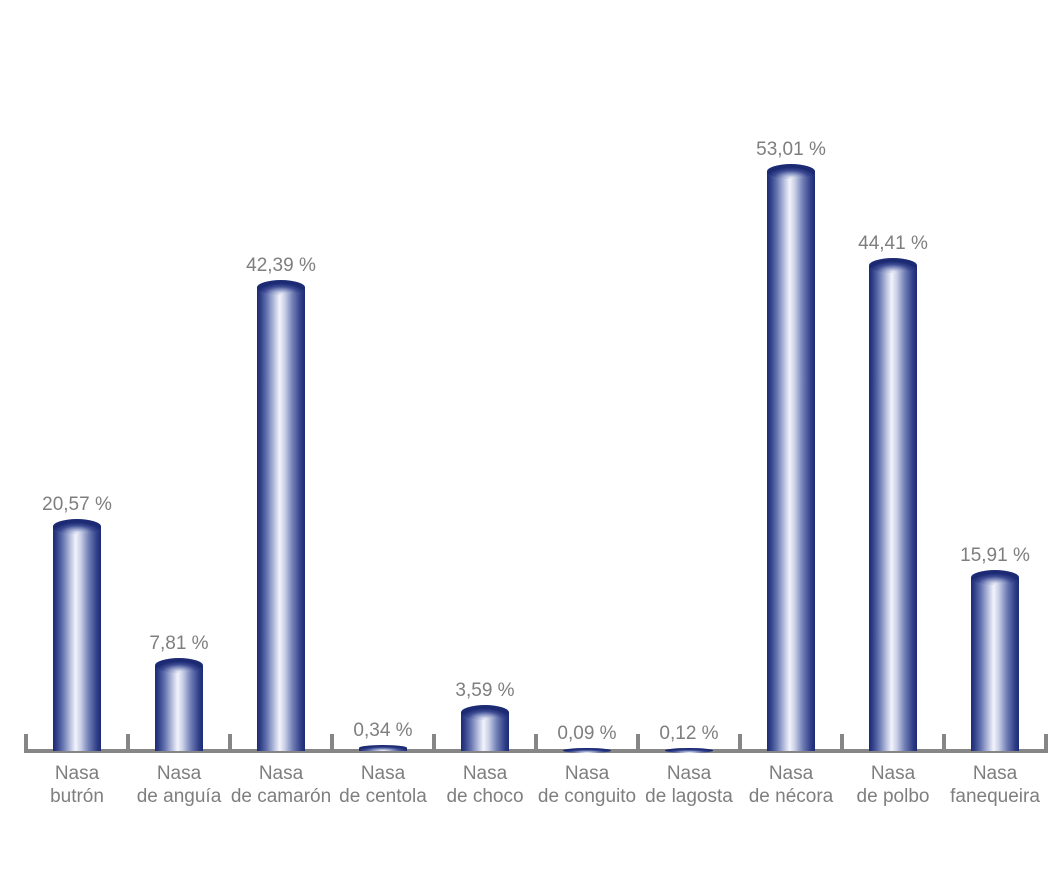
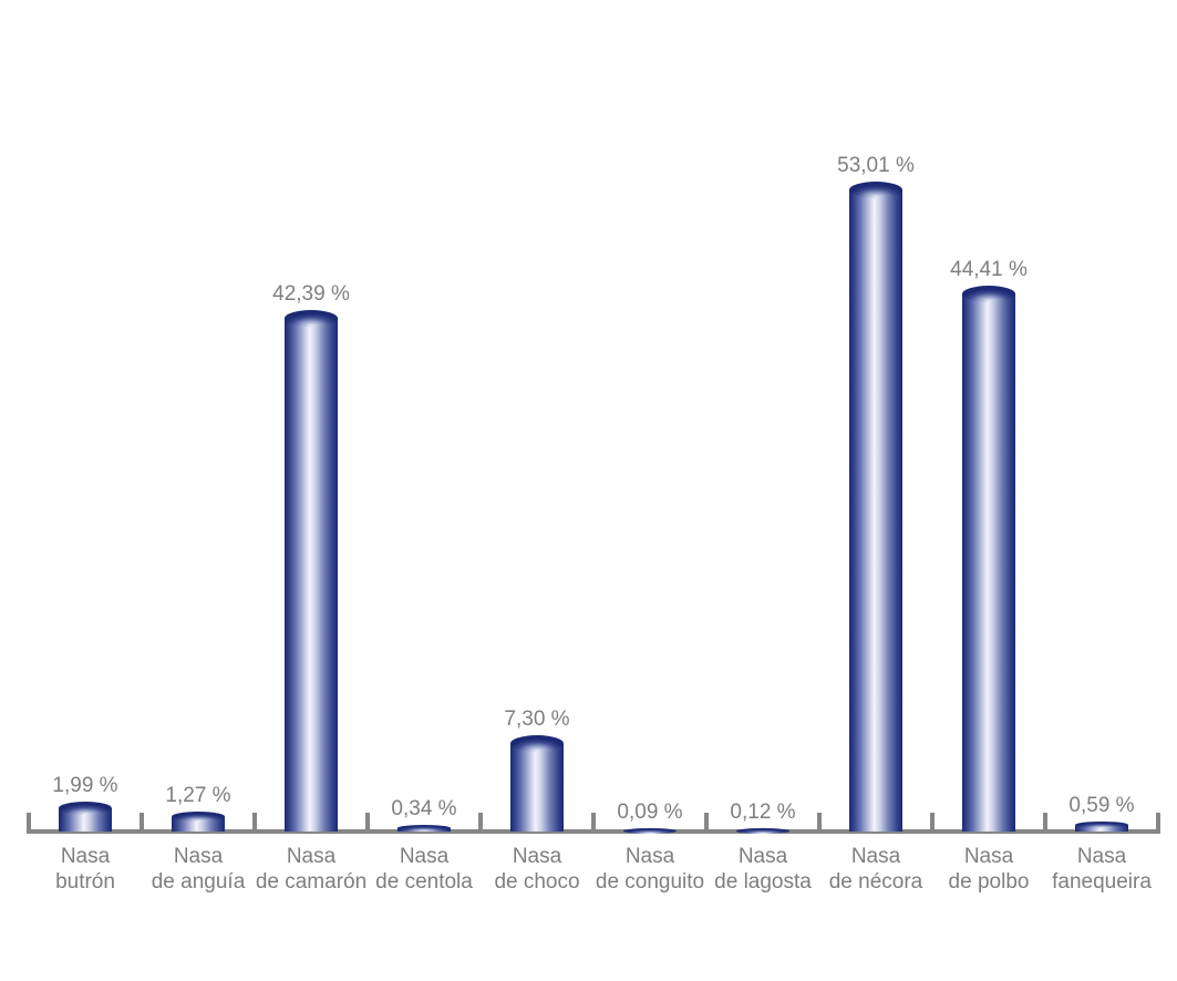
Nasa butrón: 20,57 -> 1,99
Nasa de anguía: 7,81 -> 1,27
Nasa de choco: 3,59 -> 7,30
Nasa fanequeira: 15,91 -> 0,59
